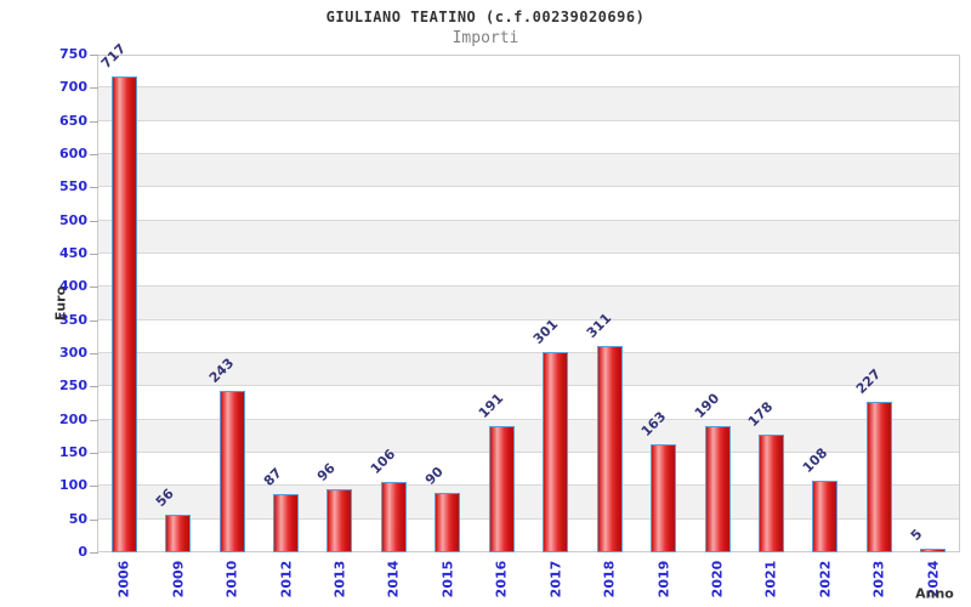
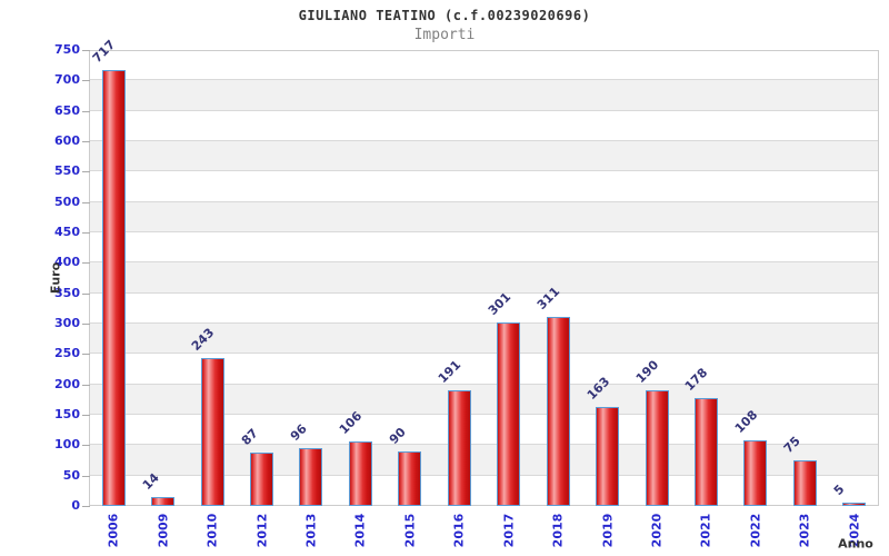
2009: 56 -> 14
2023: 227 -> 75
